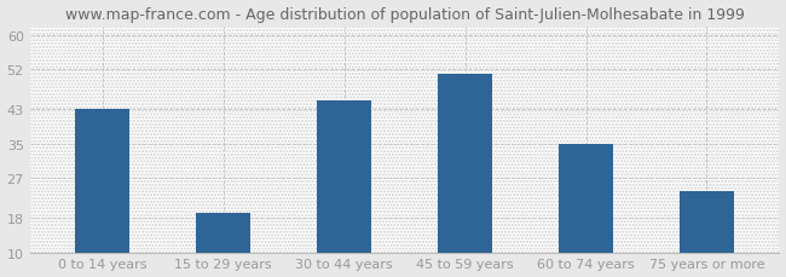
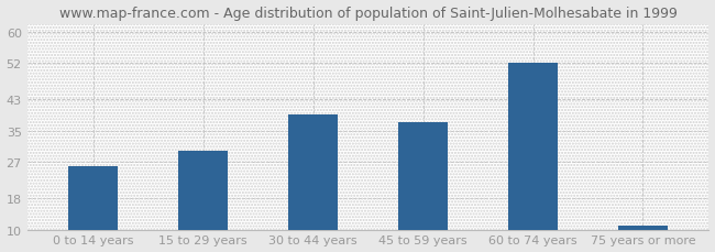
0 to 14 years: 43 -> 26
15 to 29 years: 19 -> 30
30 to 44 years: 45 -> 39
45 to 59 years: 51 -> 37
60 to 74 years: 35 -> 52
75 years or more: 24 -> 11
